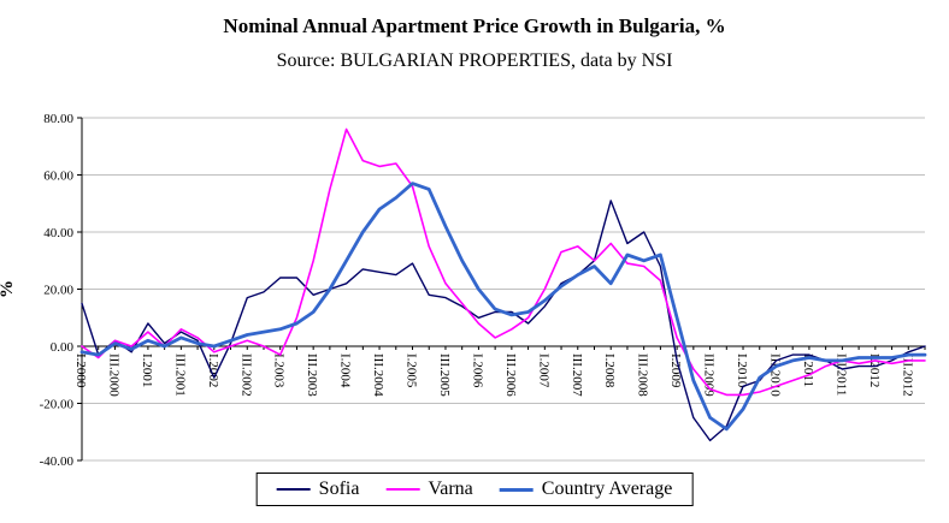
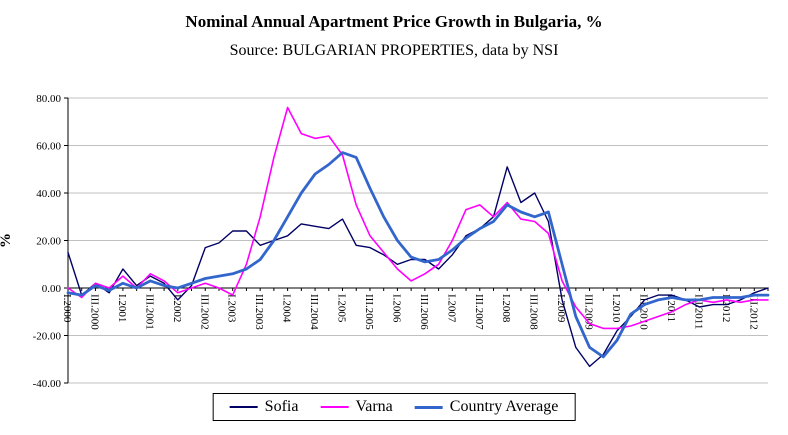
Sofia/I.2002: -11 -> -5
Country Average/I.2008: 22 -> 35
Sofia/I.2010: -14 -> -18
